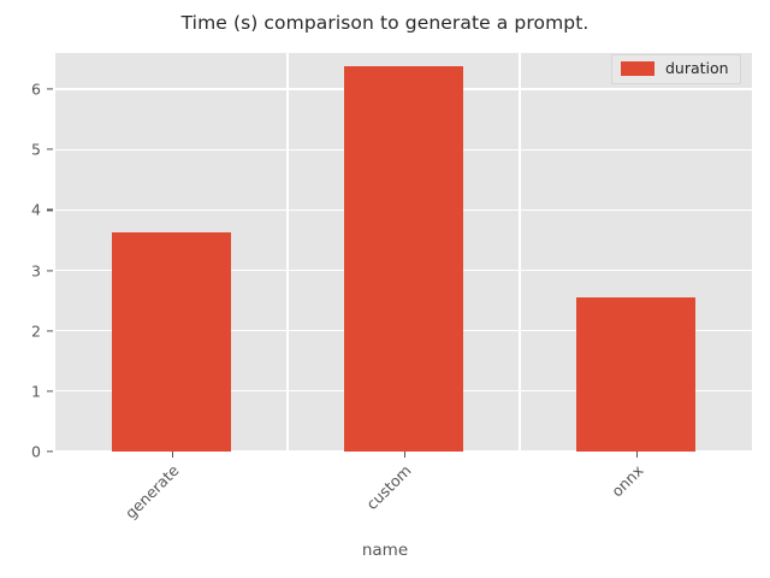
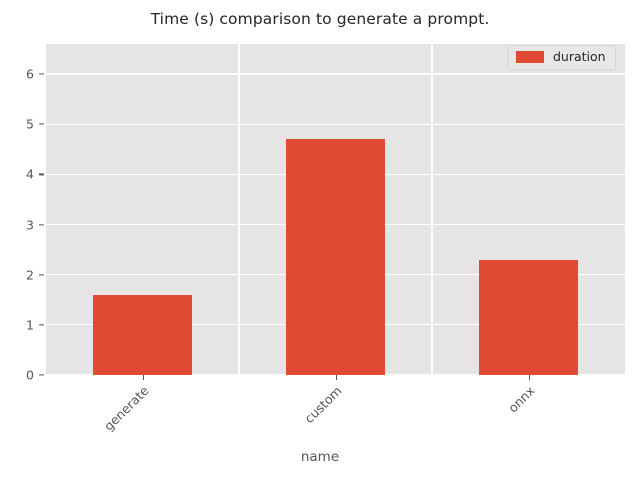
generate: 3.6 -> 1.6
custom: 6.4 -> 4.7
onnx: 2.6 -> 2.3
